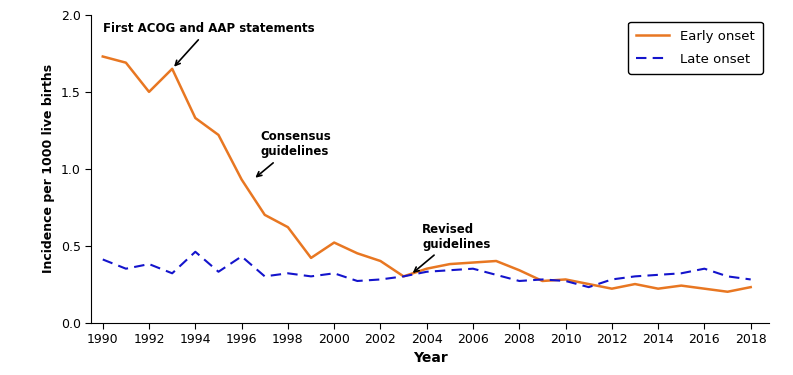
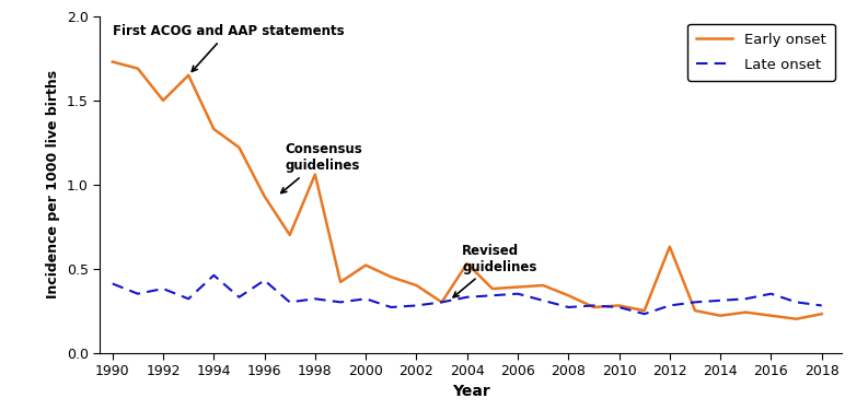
Early onset/1998: 0.62 -> 1.06
Early onset/2004: 0.35 -> 0.53
Early onset/2012: 0.22 -> 0.63
